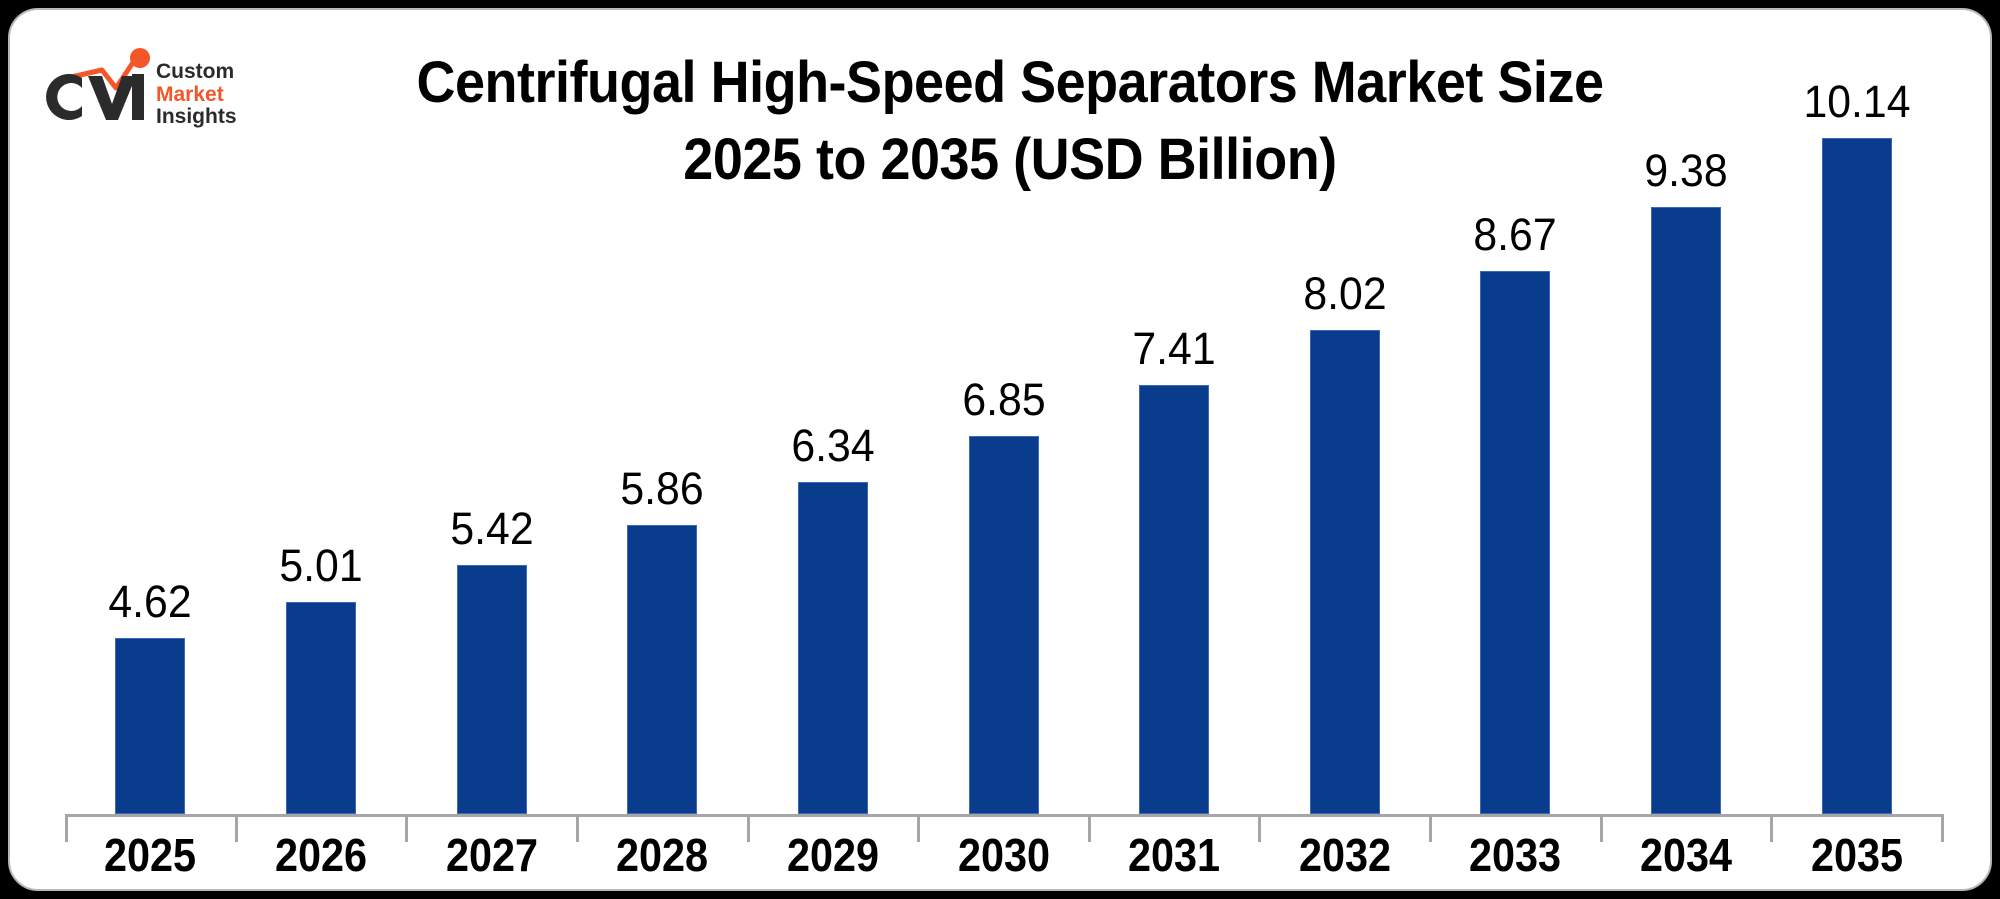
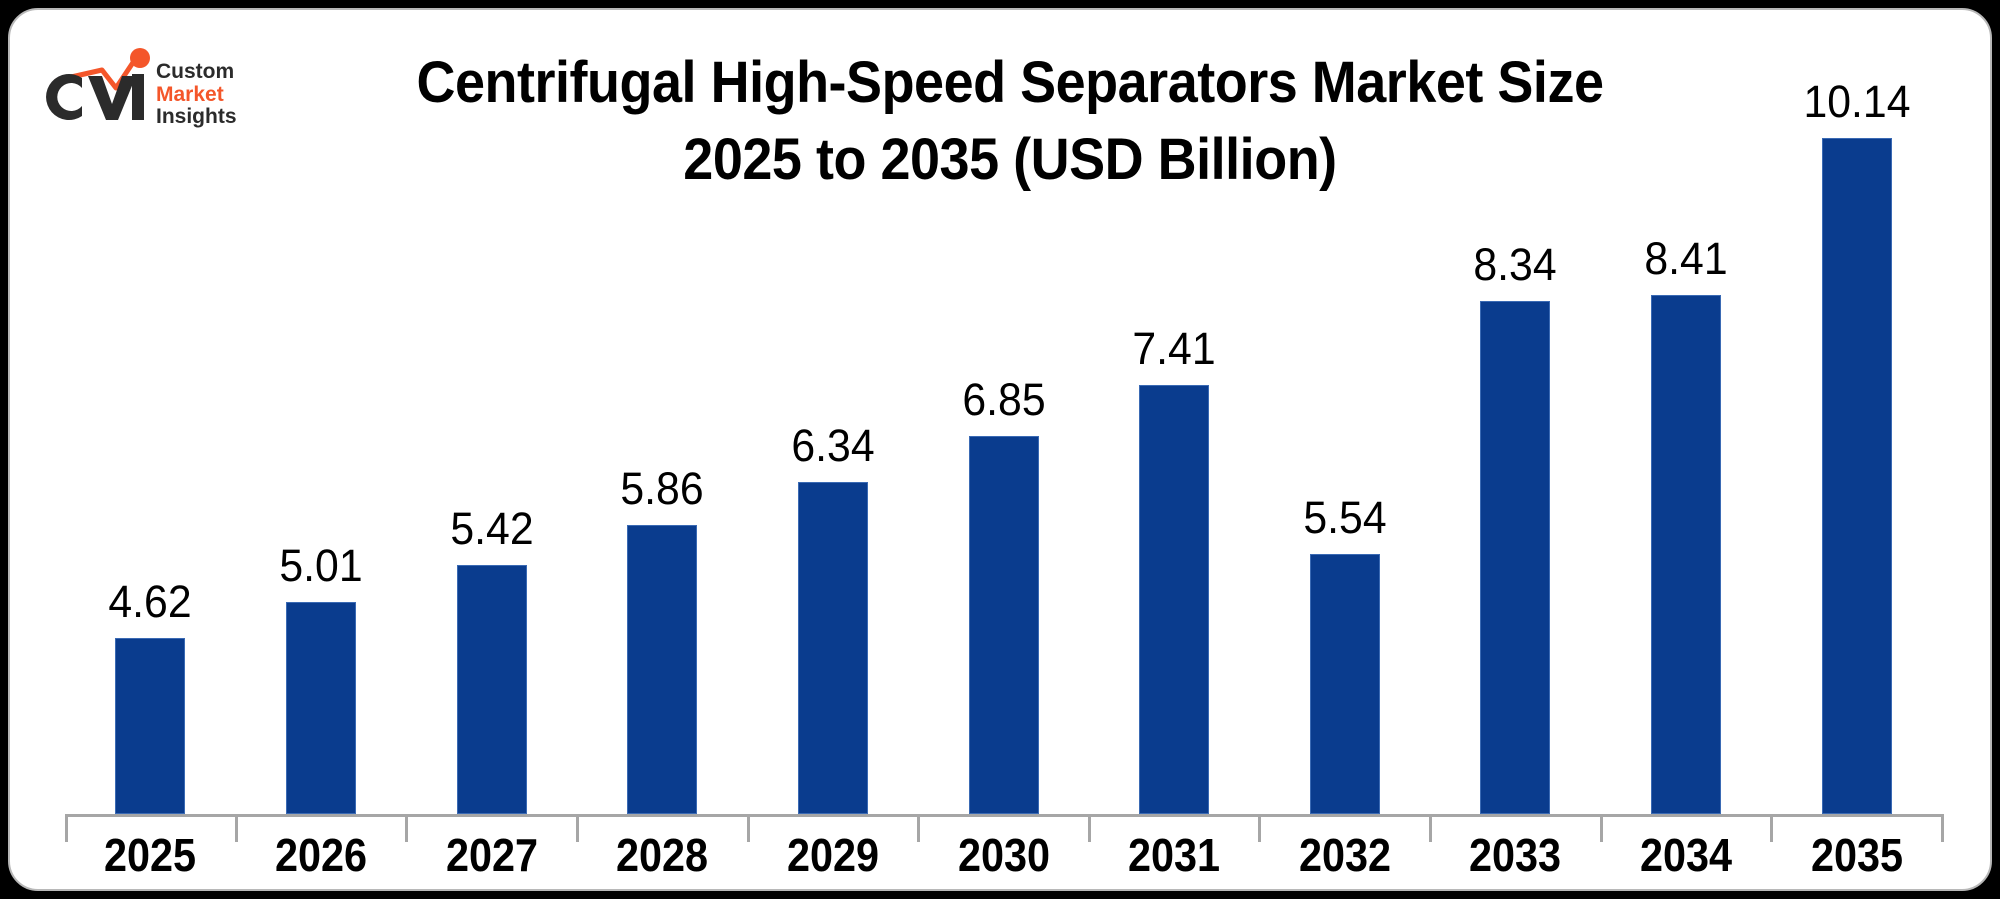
2032: 8.02 -> 5.54
2033: 8.67 -> 8.34
2034: 9.38 -> 8.41
